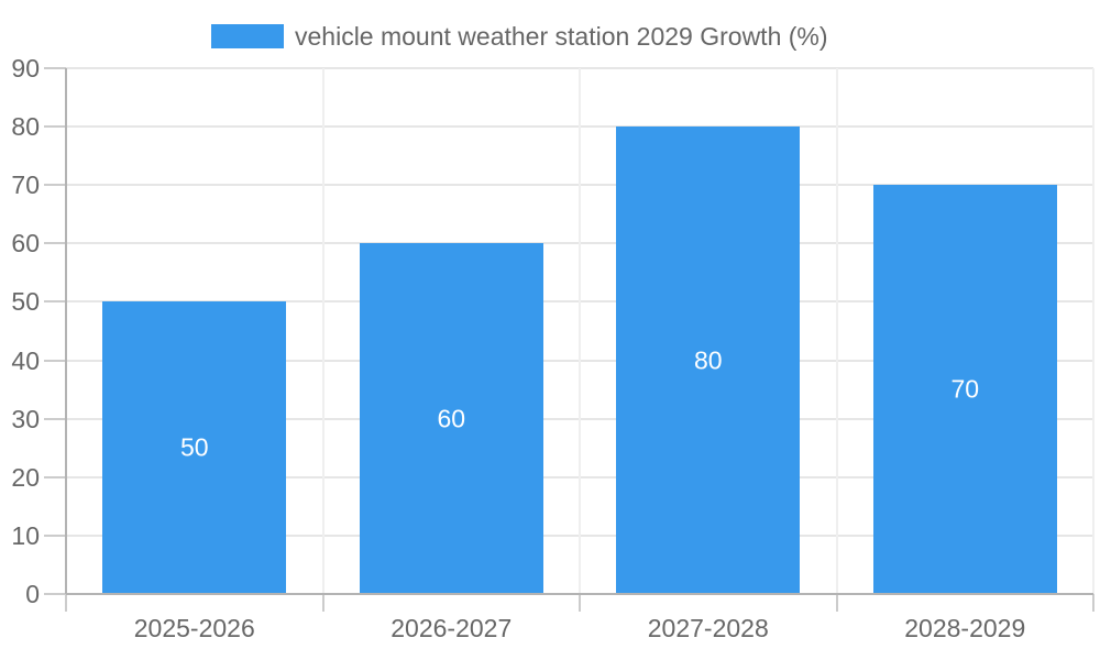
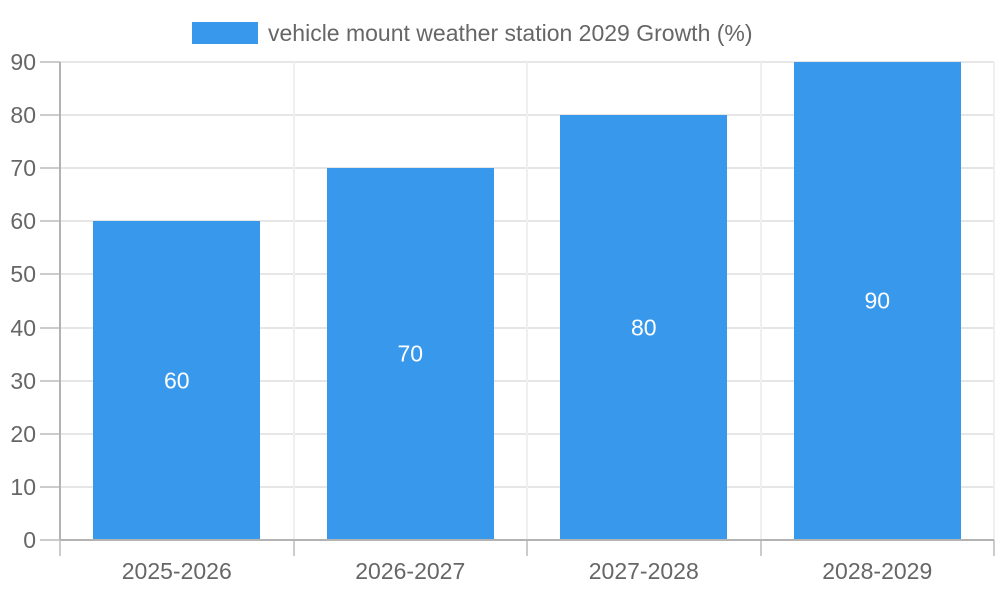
2025-2026: 50 -> 60
2026-2027: 60 -> 70
2028-2029: 70 -> 90
